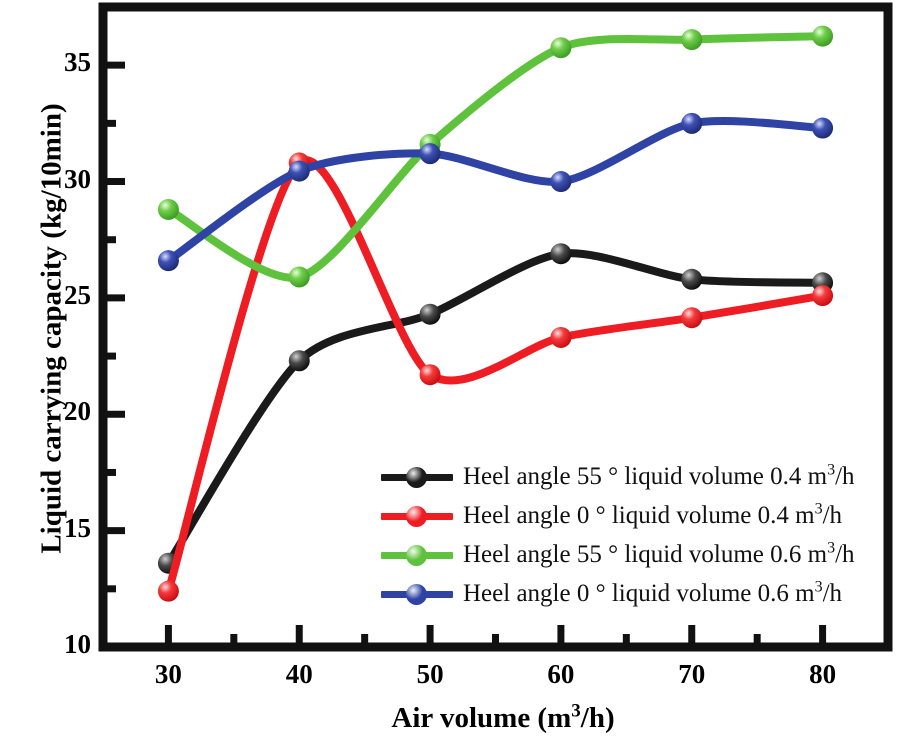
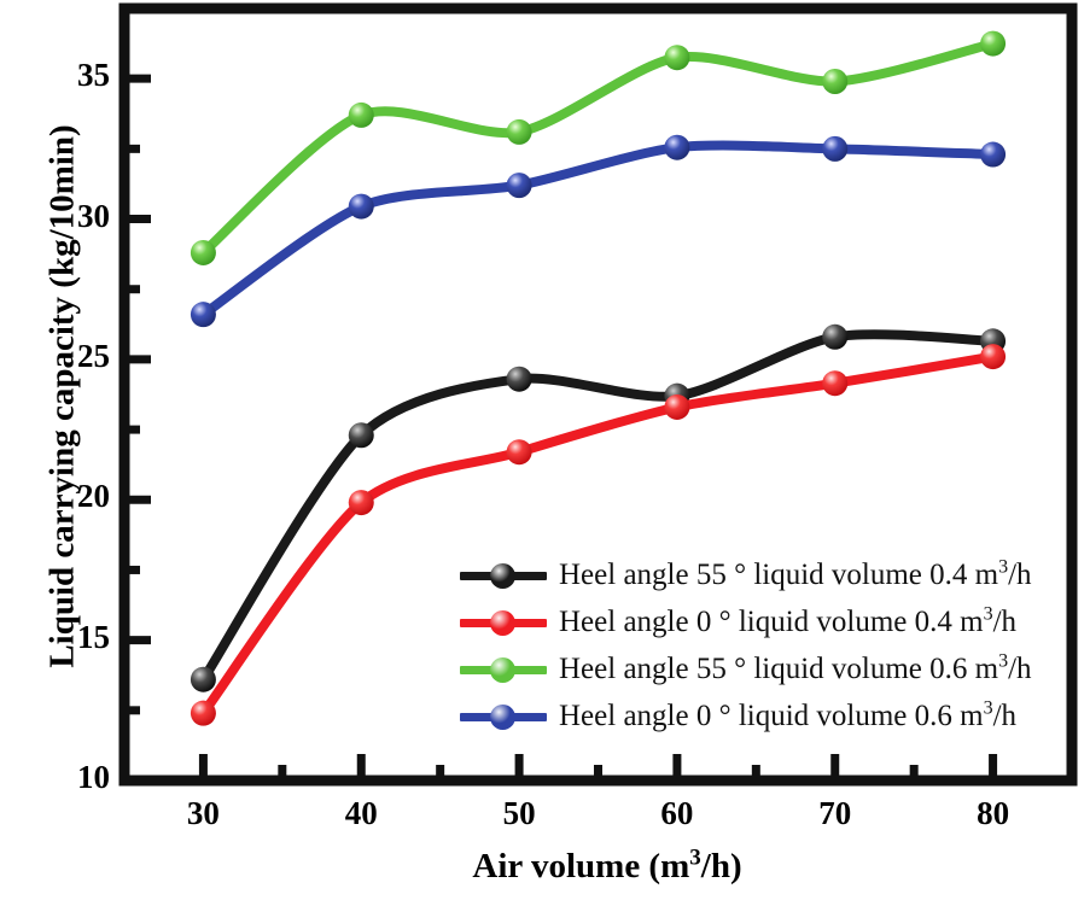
Heel angle 0 ° liquid volume 0.4 m3/h/40: 30.8 -> 19.9
Heel angle 55 ° liquid volume 0.6 m3/h/40: 25.9 -> 33.7
Heel angle 55 ° liquid volume 0.6 m3/h/50: 31.6 -> 33.1
Heel angle 55 ° liquid volume 0.4 m3/h/60: 26.9 -> 23.7
Heel angle 0 ° liquid volume 0.6 m3/h/60: 30.0 -> 32.5
Heel angle 55 ° liquid volume 0.6 m3/h/70: 36.1 -> 34.9
